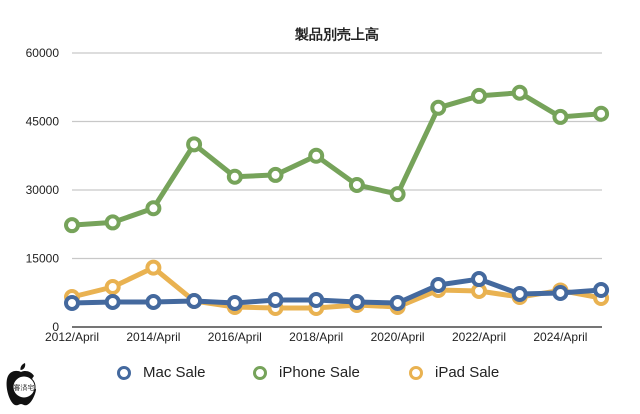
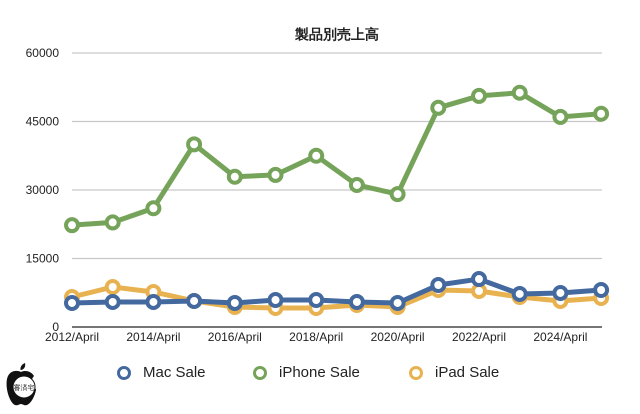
iPad Sale/2014/April: 13000 -> 8000
iPad Sale/2024/April: 8000 -> 6000
